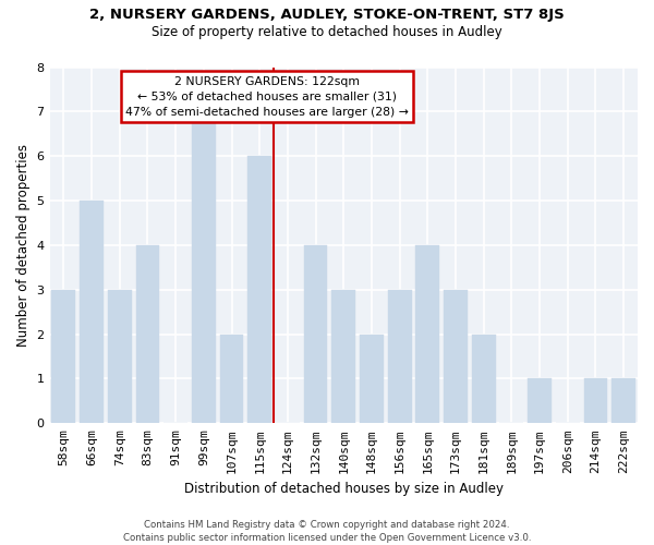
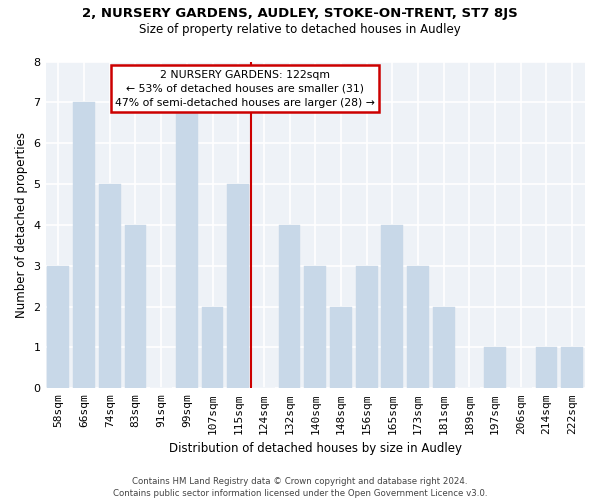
66sqm: 5 -> 7
74sqm: 3 -> 5
115sqm: 6 -> 5
